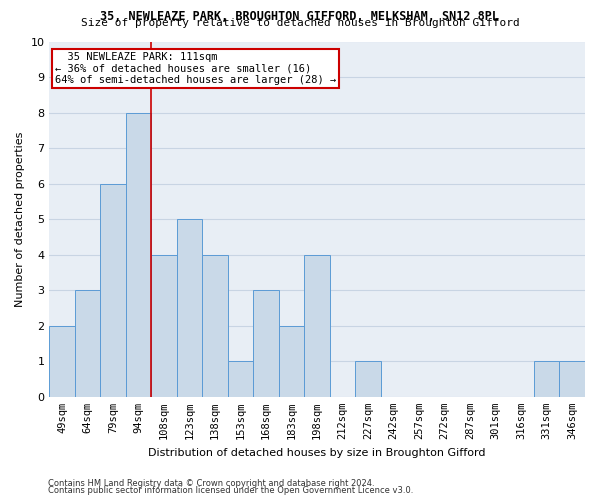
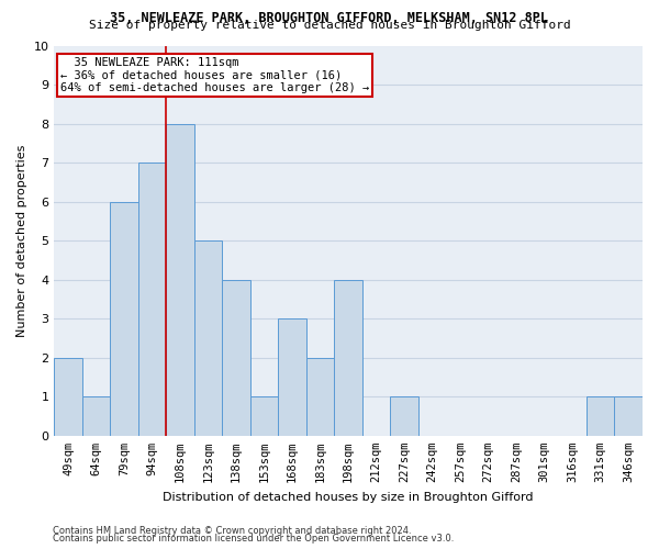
64sqm: 3 -> 1
94sqm: 8 -> 7
108sqm: 4 -> 8
